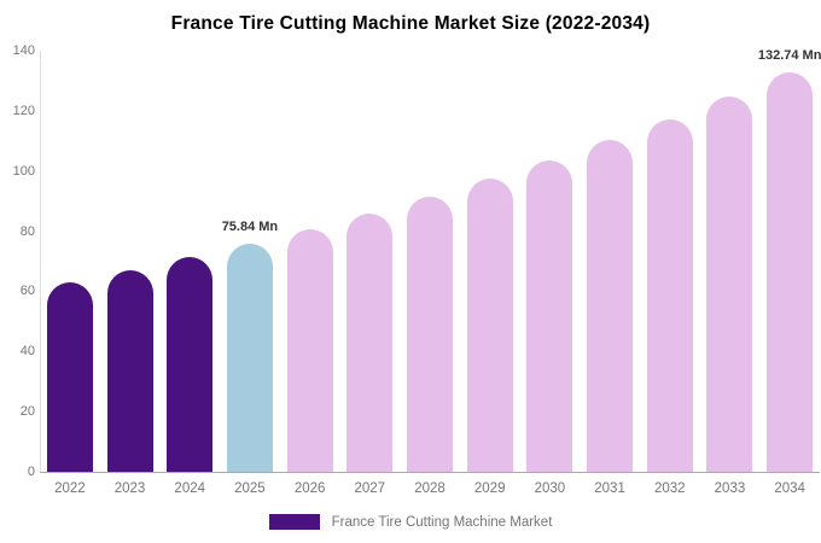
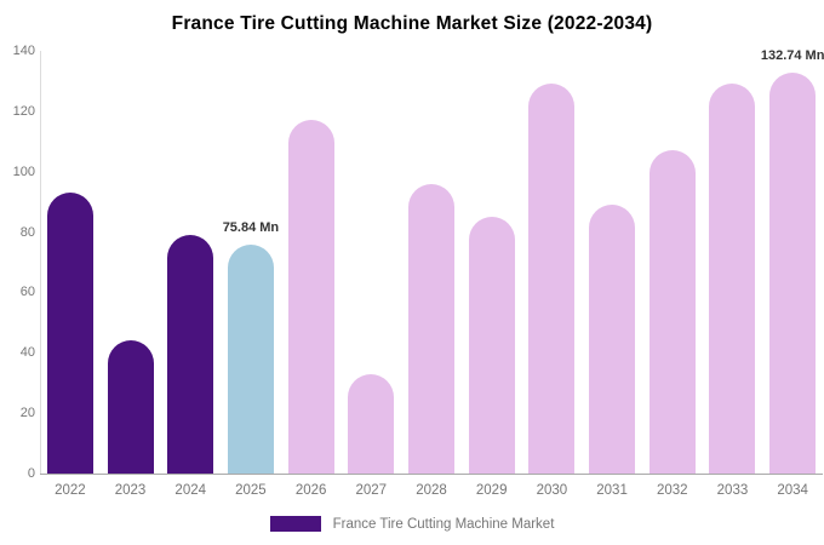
2022: 63 -> 93
2023: 67 -> 44
2024: 71 -> 79
2026: 81 -> 117
2027: 86 -> 33
2028: 91 -> 96
2029: 97 -> 85
2030: 104 -> 129
2031: 110 -> 89
2032: 117 -> 107
2033: 125 -> 129
